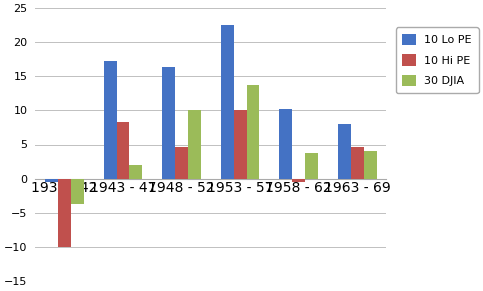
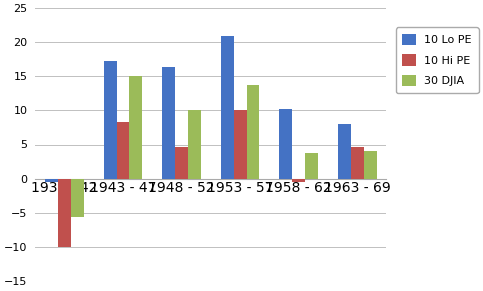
30 DJIA/1937 - 42: -3.8 -> -5.6
30 DJIA/1943 - 47: 2.0 -> 15.1
10 Lo PE/1953 - 57: 22.6 -> 20.9
